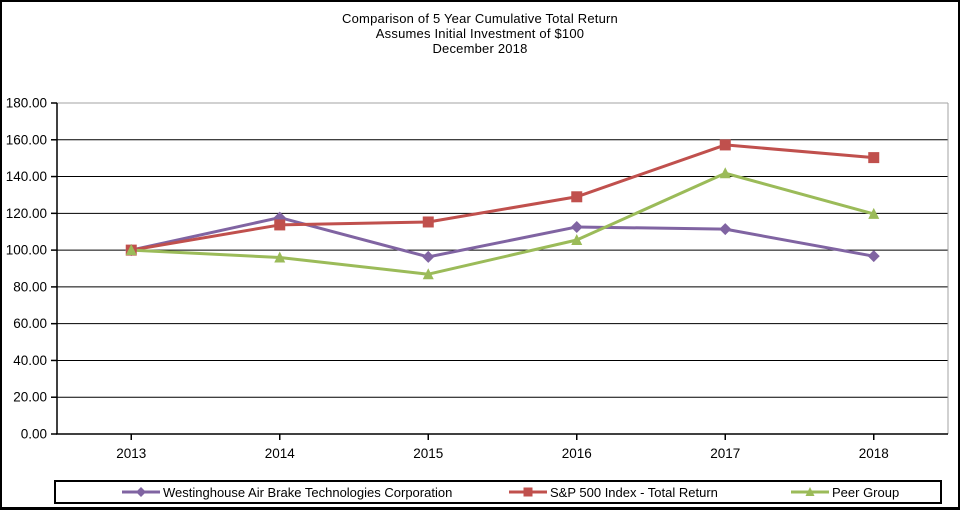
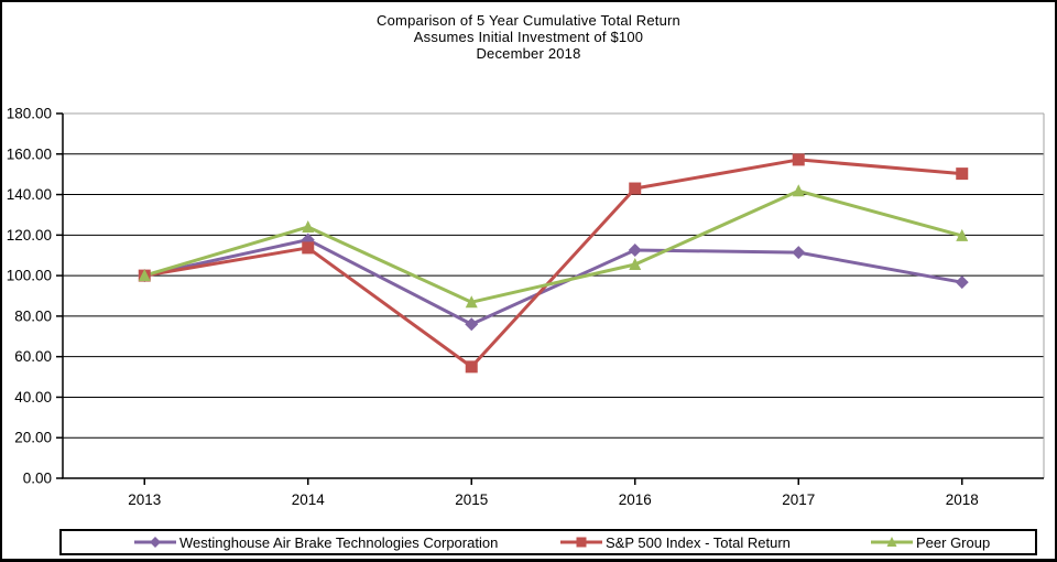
Peer Group/2014: 96 -> 124
Westinghouse Air Brake Technologies Corporation/2015: 96 -> 76
S&P 500 Index - Total Return/2015: 115 -> 55
S&P 500 Index - Total Return/2016: 129 -> 143
